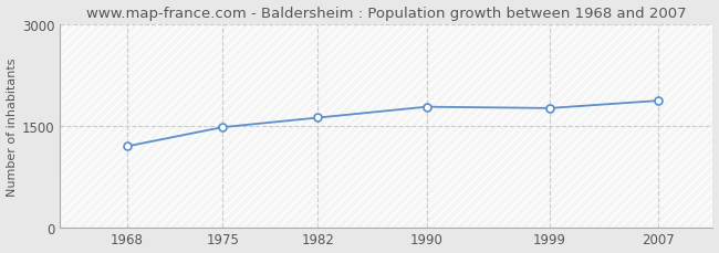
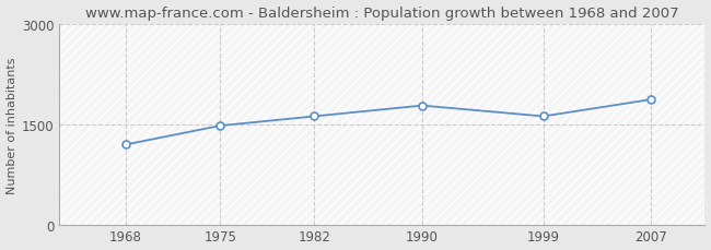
1999: 1760 -> 1620
